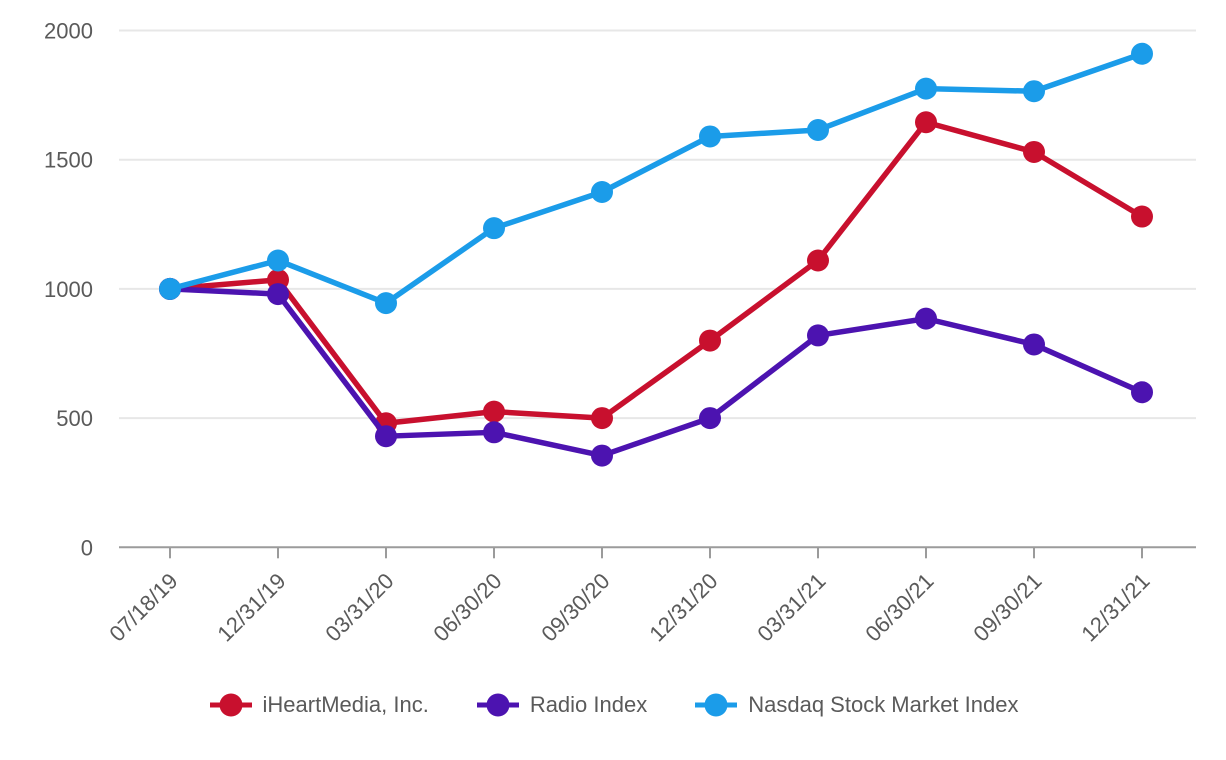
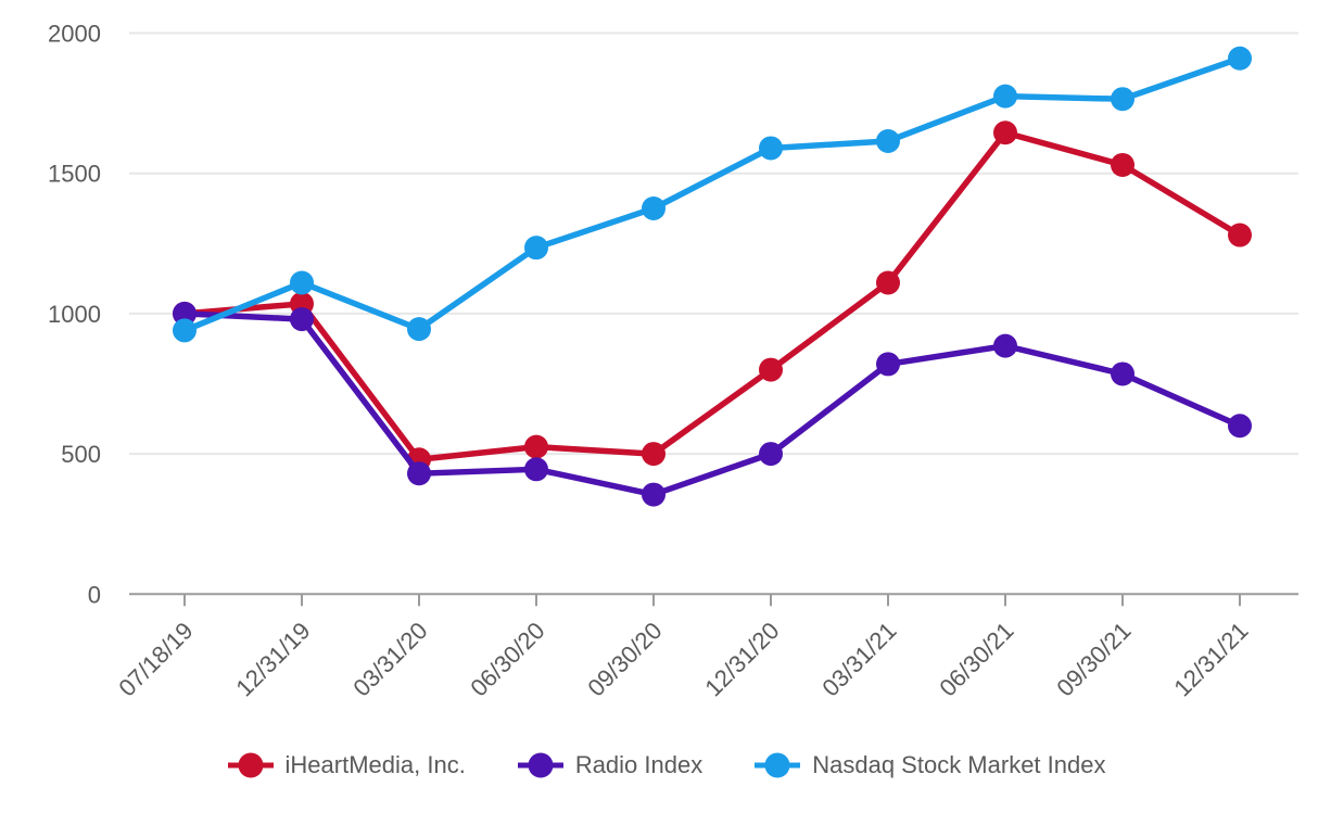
Nasdaq Stock Market Index/07/18/19: 1000 -> 940
